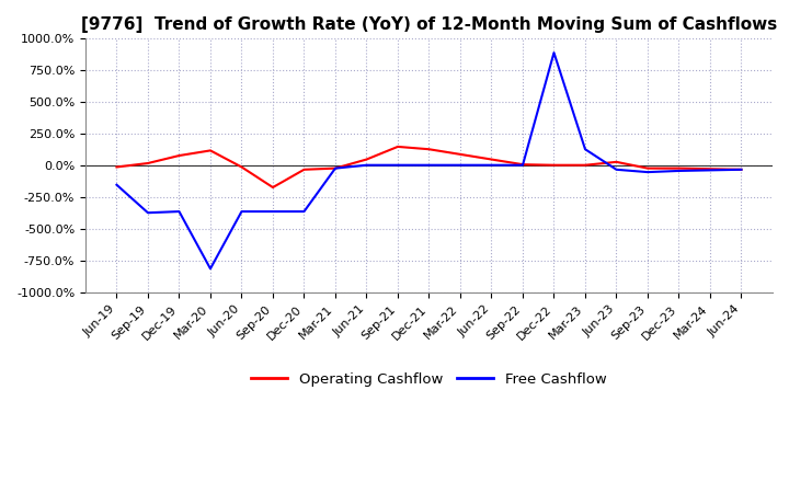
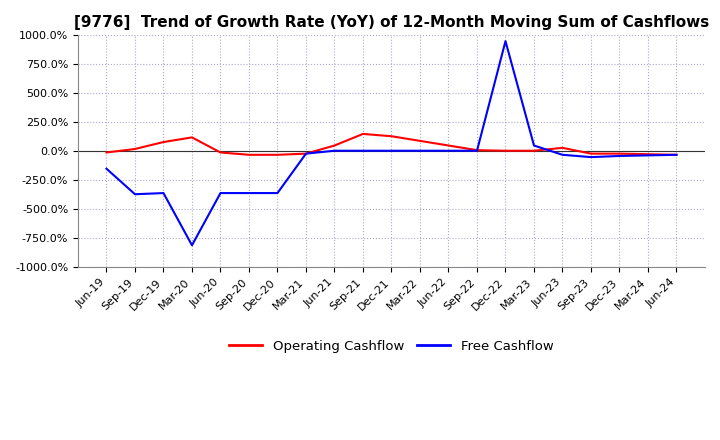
Operating Cashflow/Sep-20: -170% -> -30%
Free Cashflow/Dec-22: 890% -> 950%
Free Cashflow/Mar-23: 130% -> 50%
